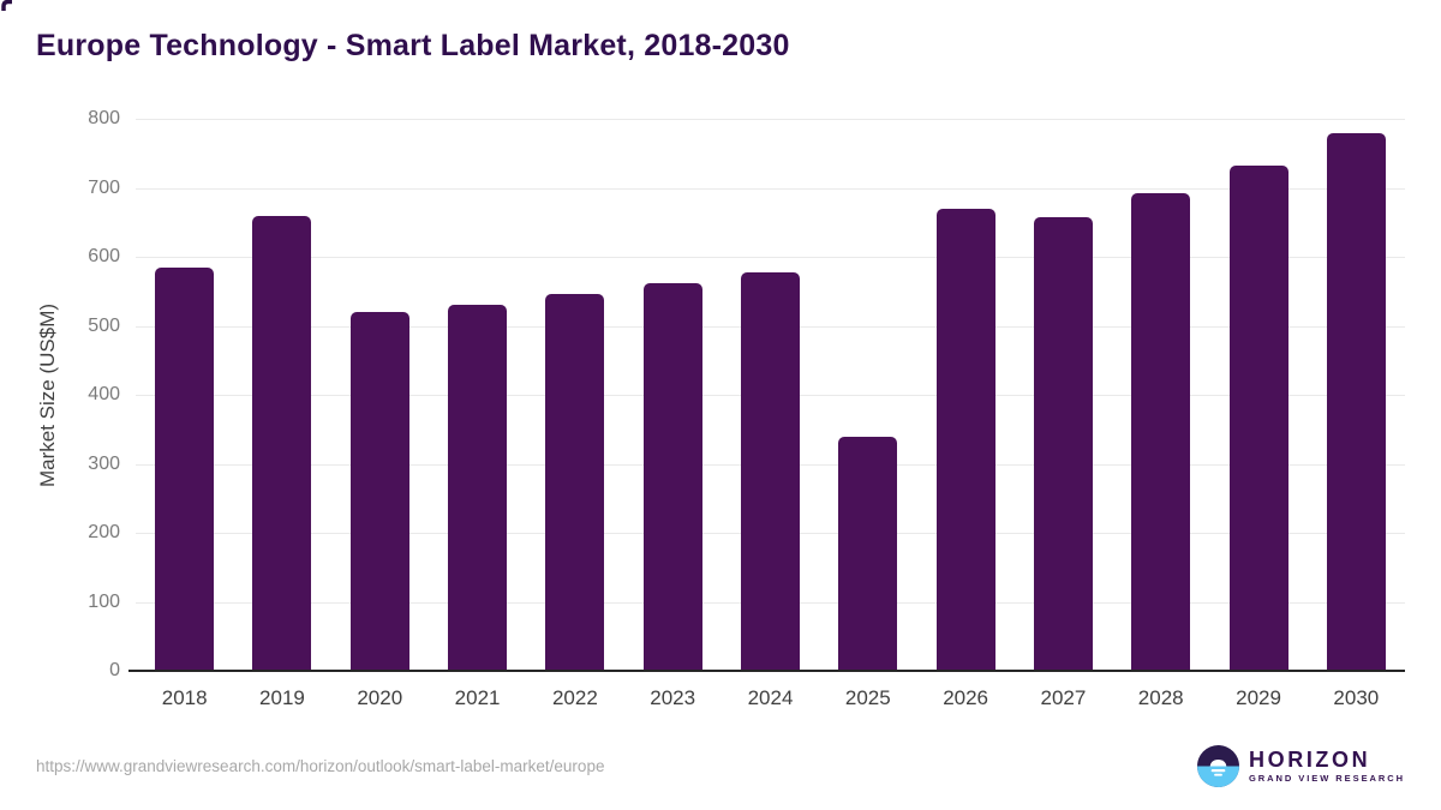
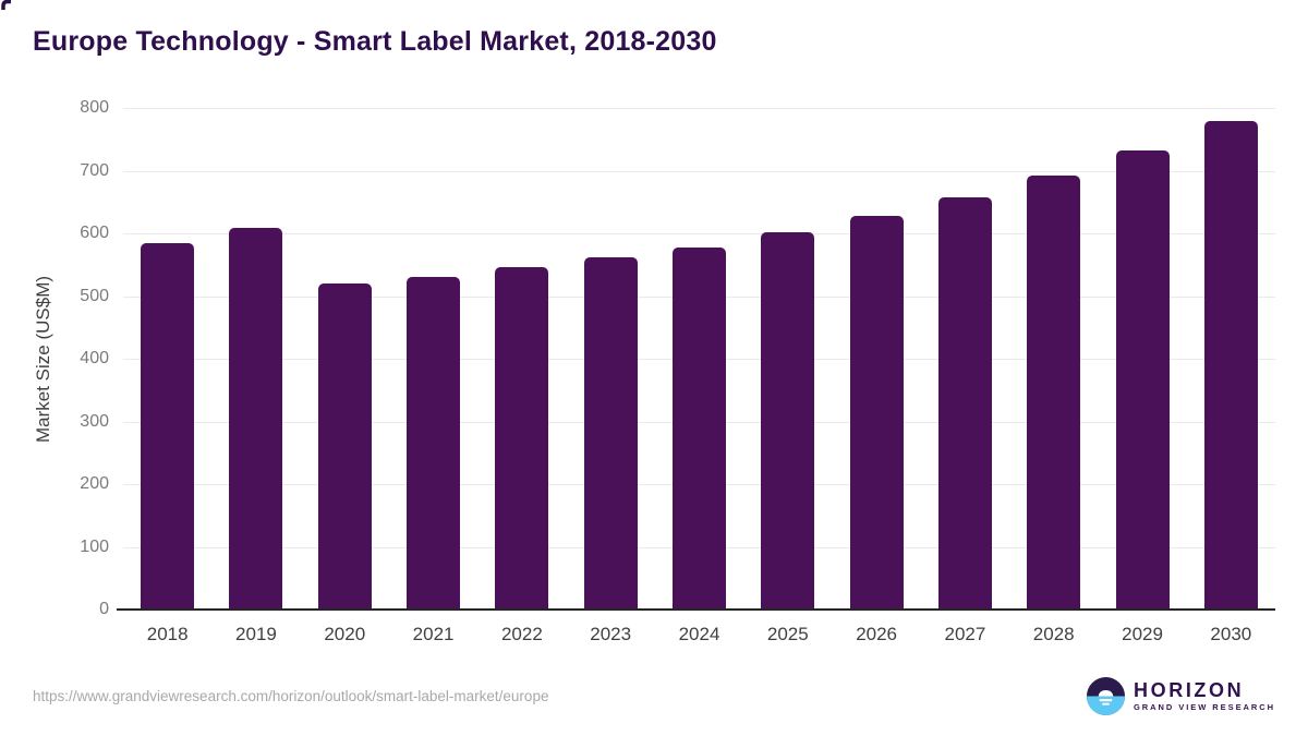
2019: 660 -> 610
2025: 340 -> 600
2026: 670 -> 630
